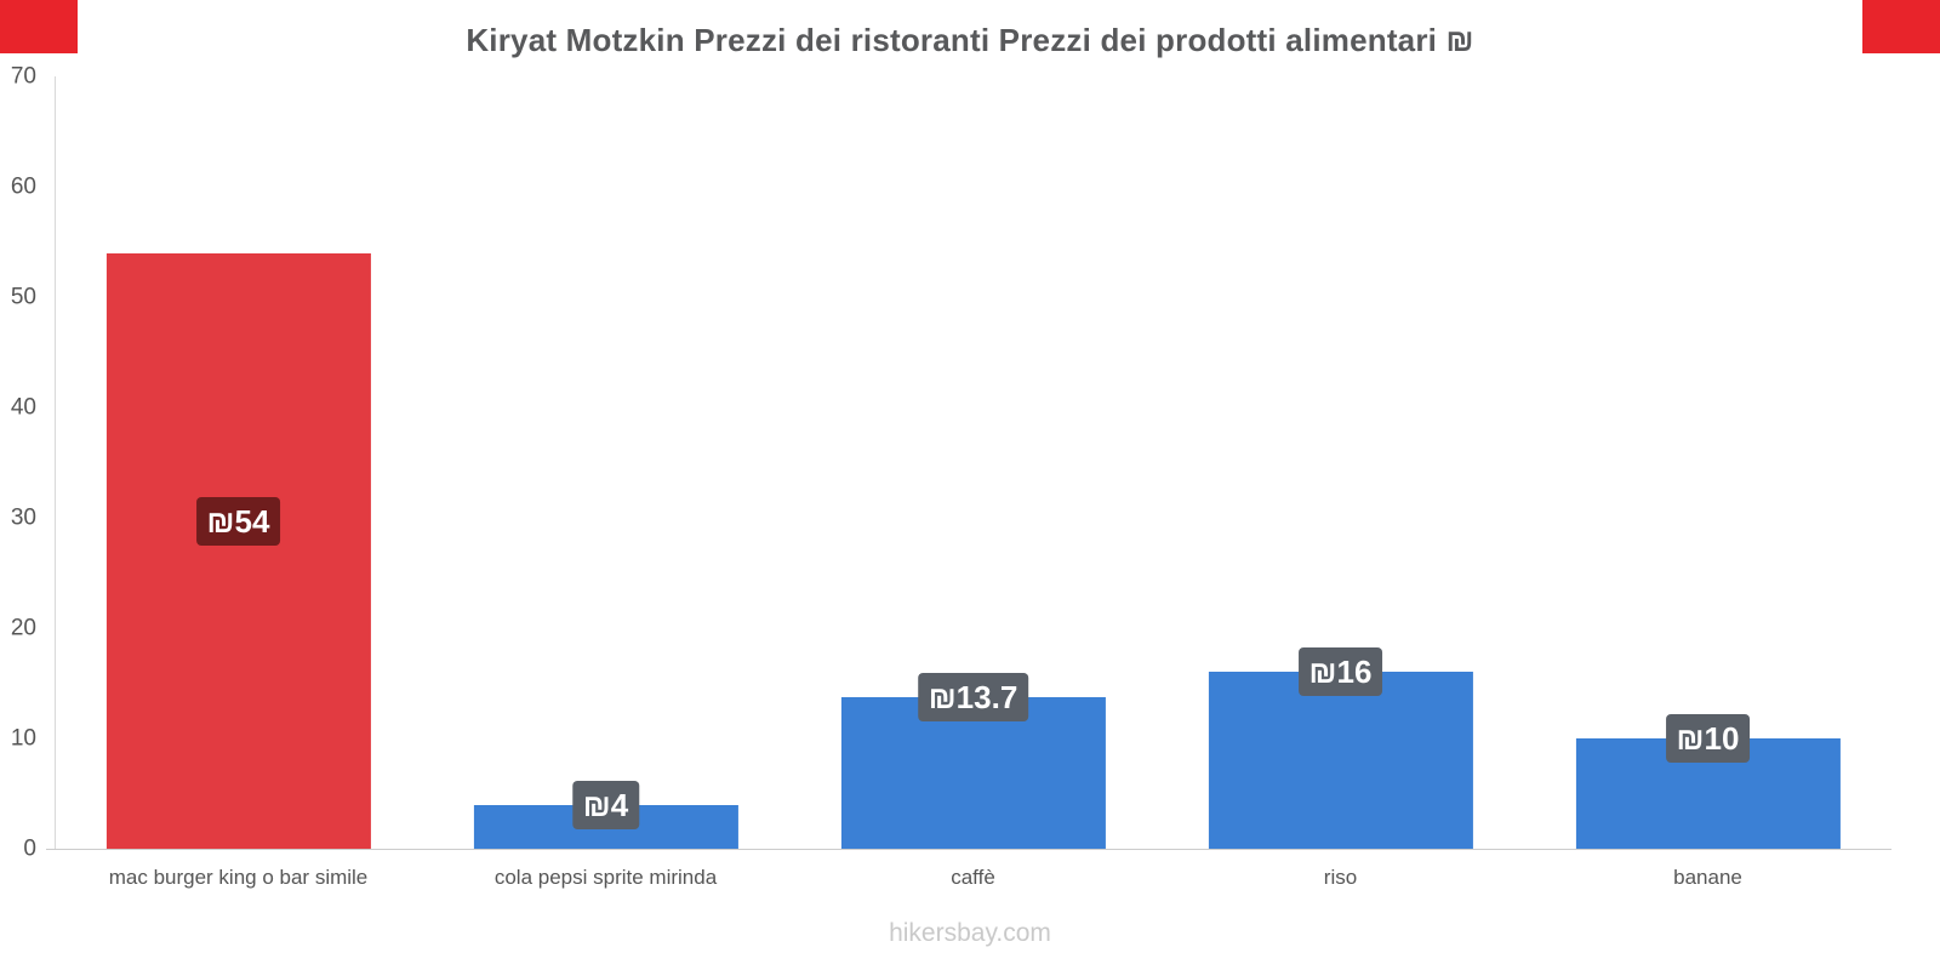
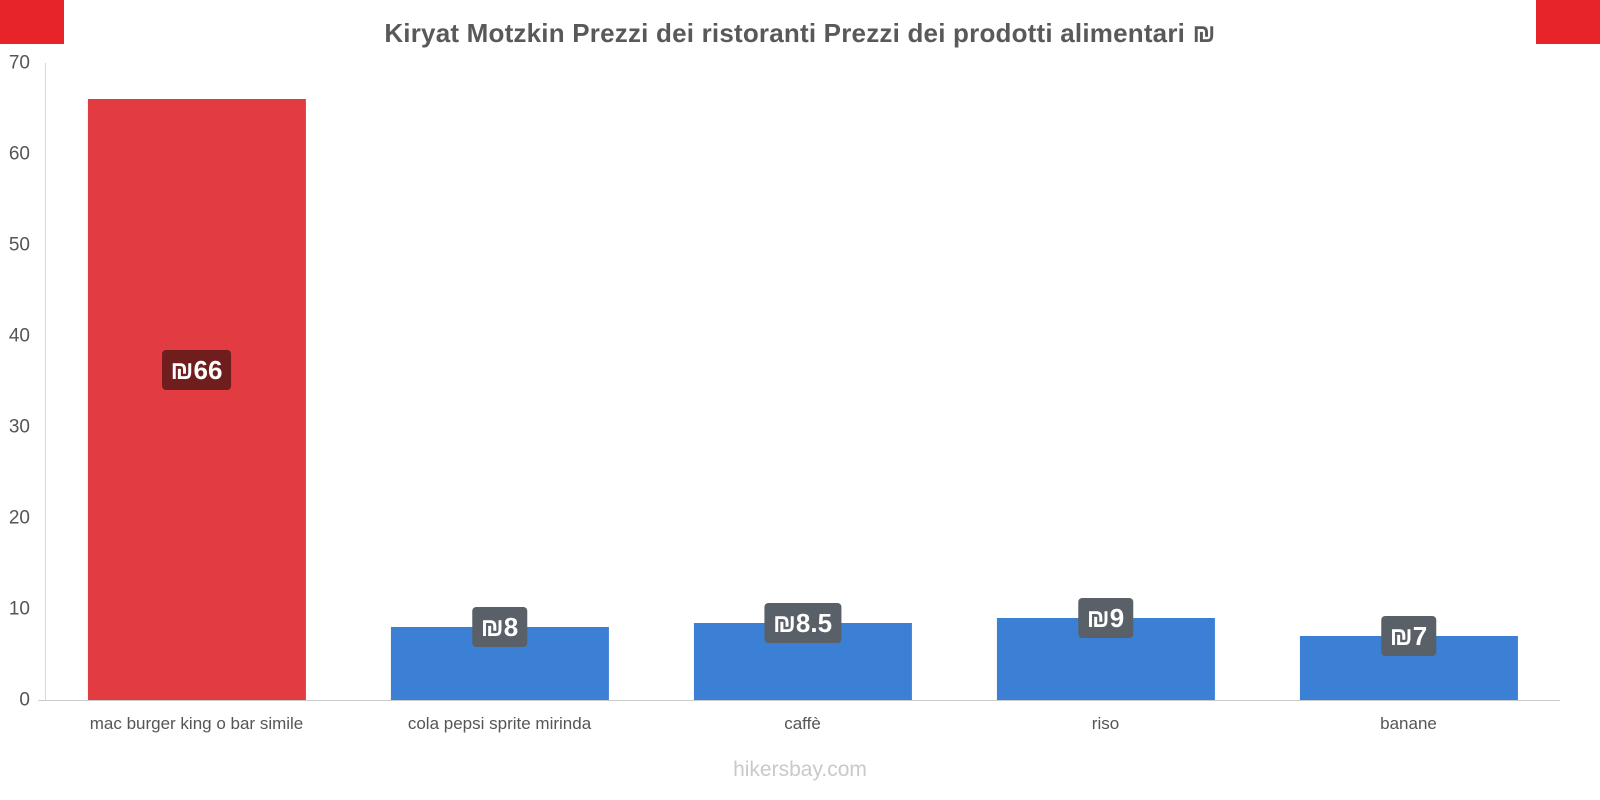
mac burger king o bar simile: 54 -> 66
cola pepsi sprite mirinda: 4 -> 8
caffè: 13.7 -> 8.5
riso: 16 -> 9
banane: 10 -> 7
